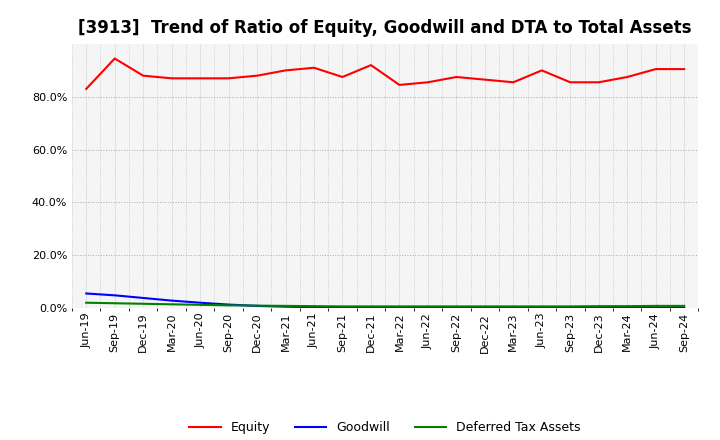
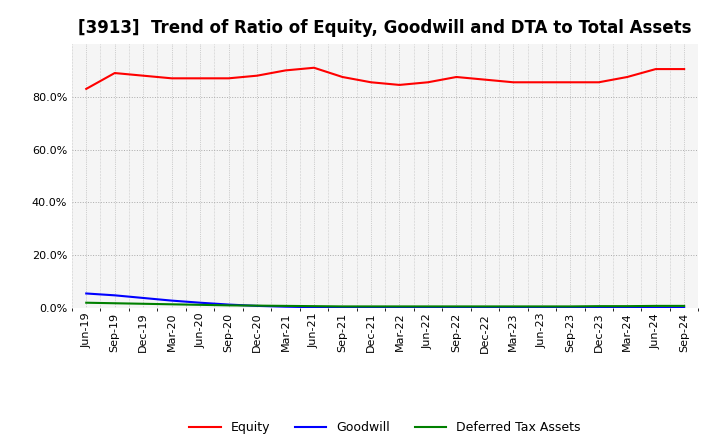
Equity/Sep-19: 94.5% -> 89.0%
Equity/Dec-21: 92.0% -> 85.5%
Equity/Jun-23: 90.0% -> 85.5%
